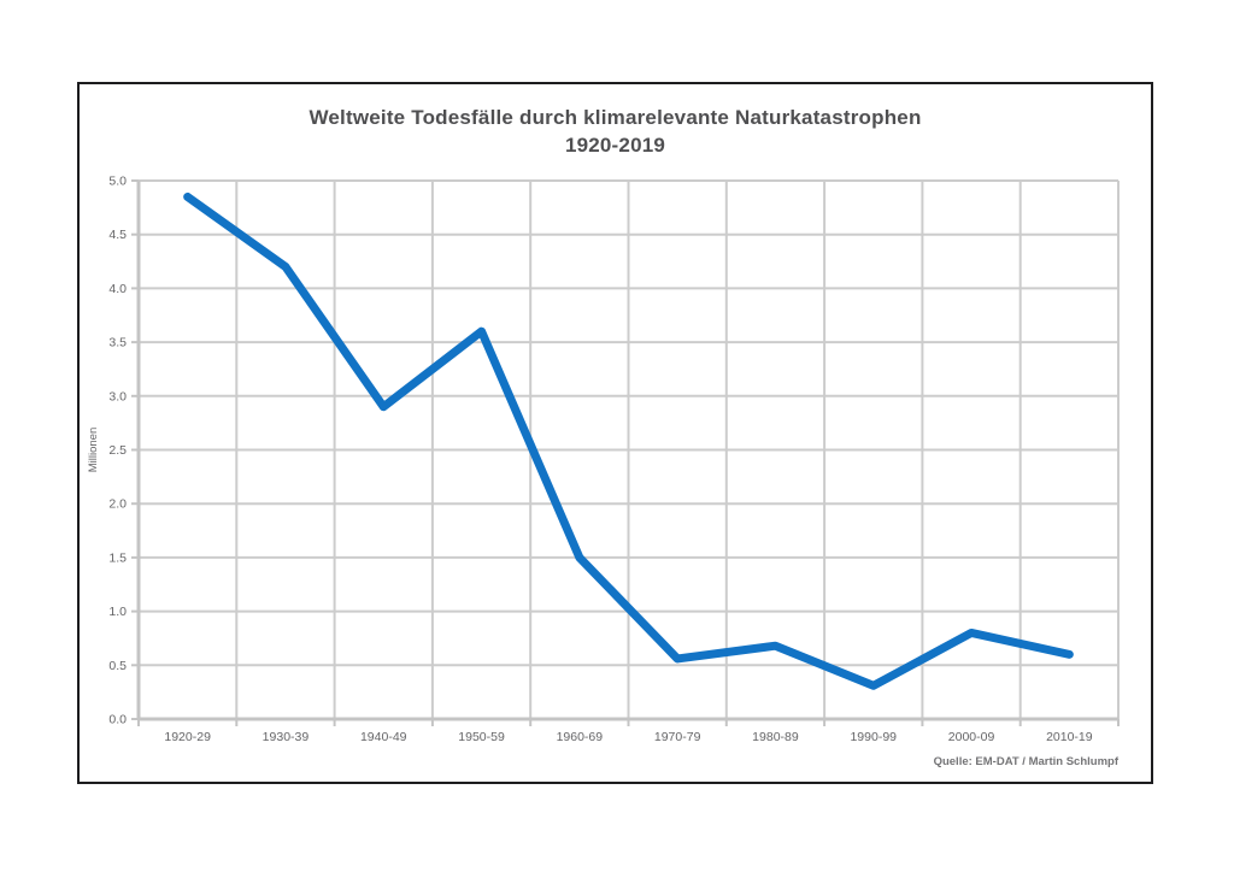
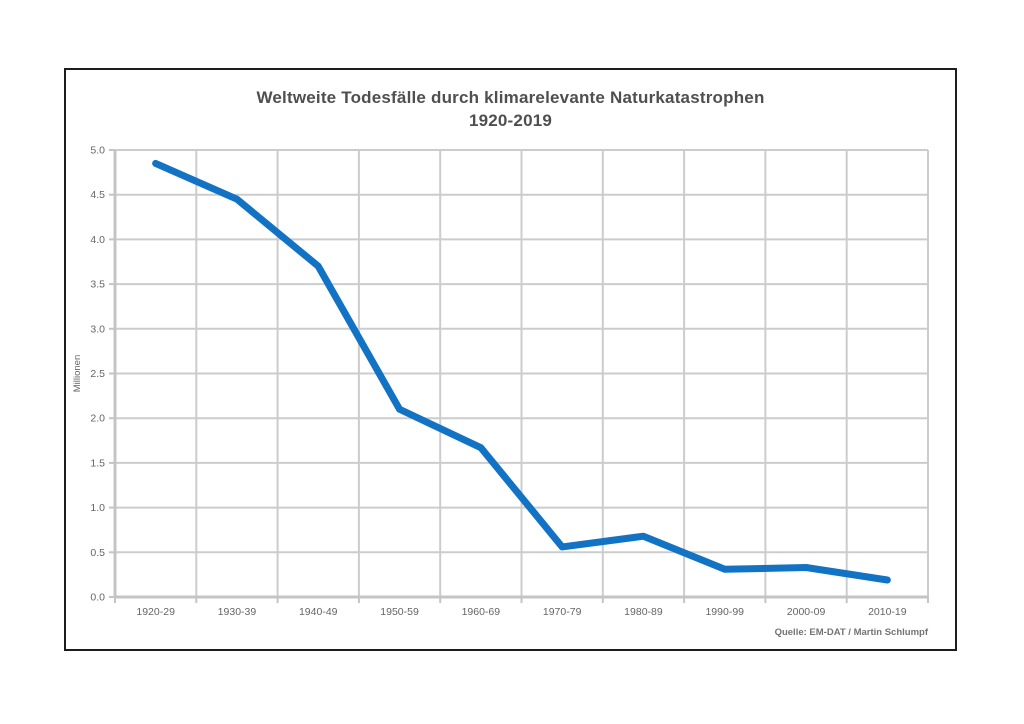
1930-39: 4.2 -> 4.5
1940-49: 2.9 -> 3.7
1950-59: 3.6 -> 2.1
1960-69: 1.5 -> 1.7
2000-09: 0.8 -> 0.3
2010-19: 0.6 -> 0.2
